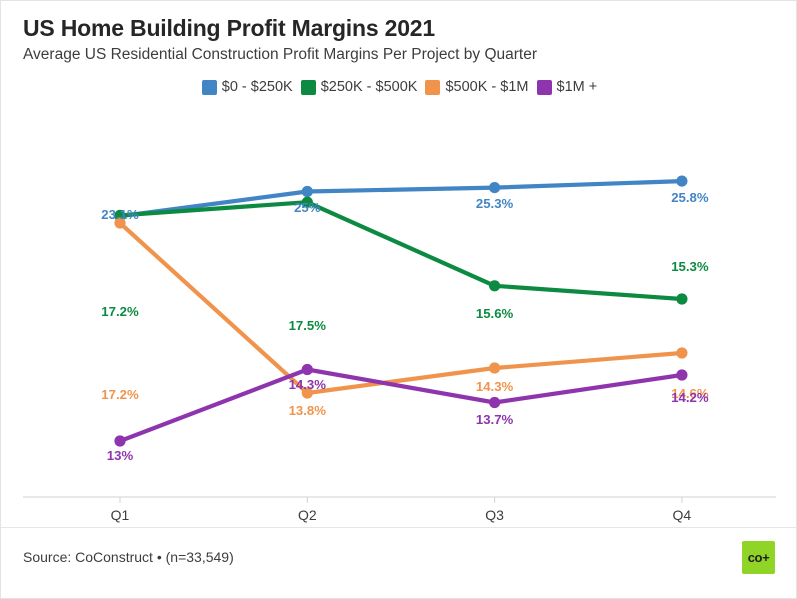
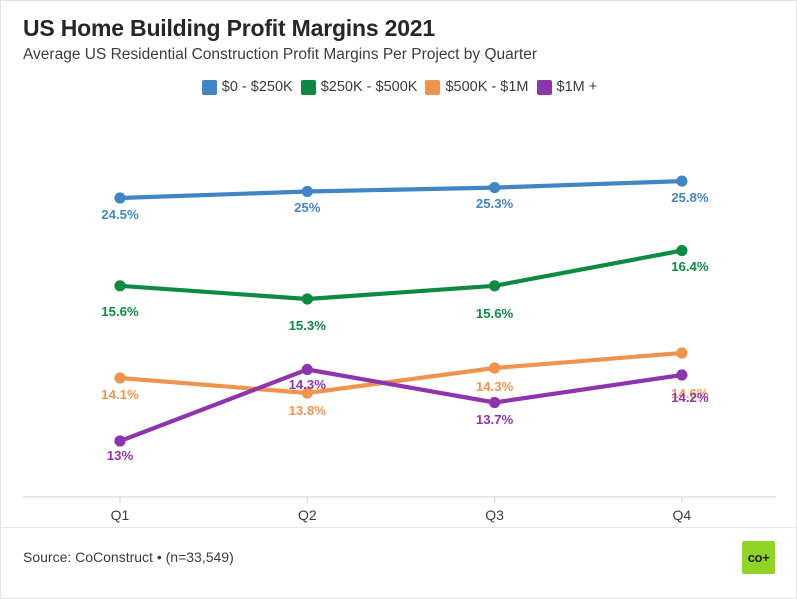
$0 - $250K/Q1: 23.1% -> 24.5%
$250K - $500K/Q1: 17.2% -> 15.6%
$500K - $1M/Q1: 17.2% -> 14.1%
$250K - $500K/Q2: 17.5% -> 15.3%
$250K - $500K/Q4: 15.3% -> 16.4%
